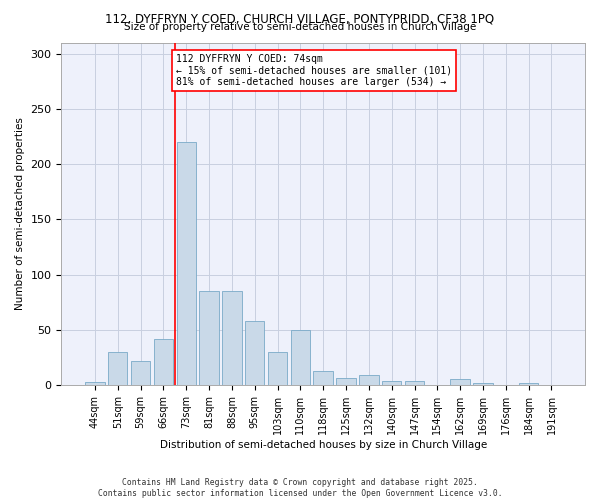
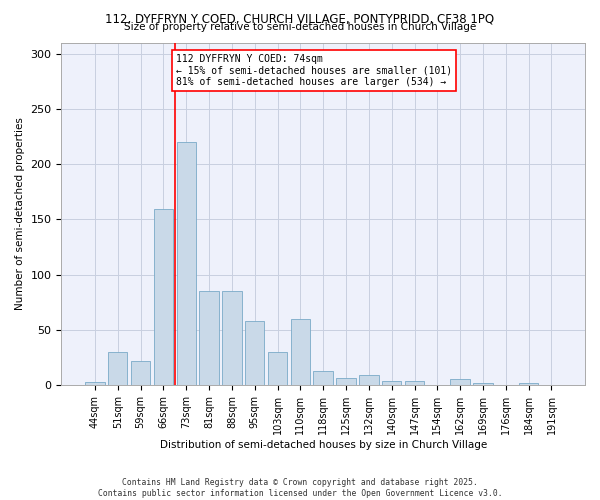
66sqm: 42 -> 159
110sqm: 50 -> 60
